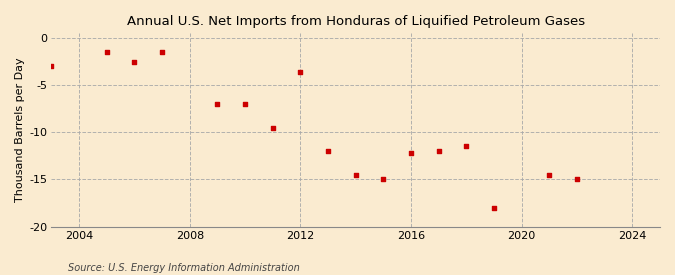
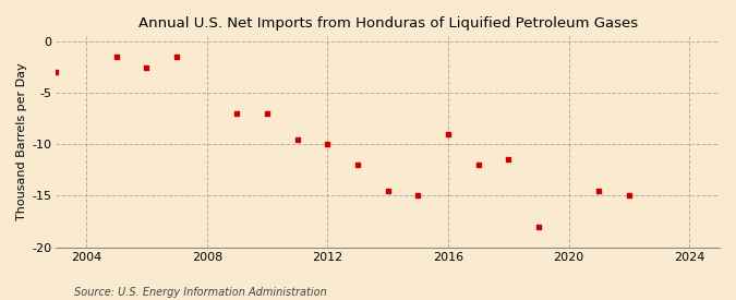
2012: -3.6 -> -10.0
2016: -12.2 -> -9.0
